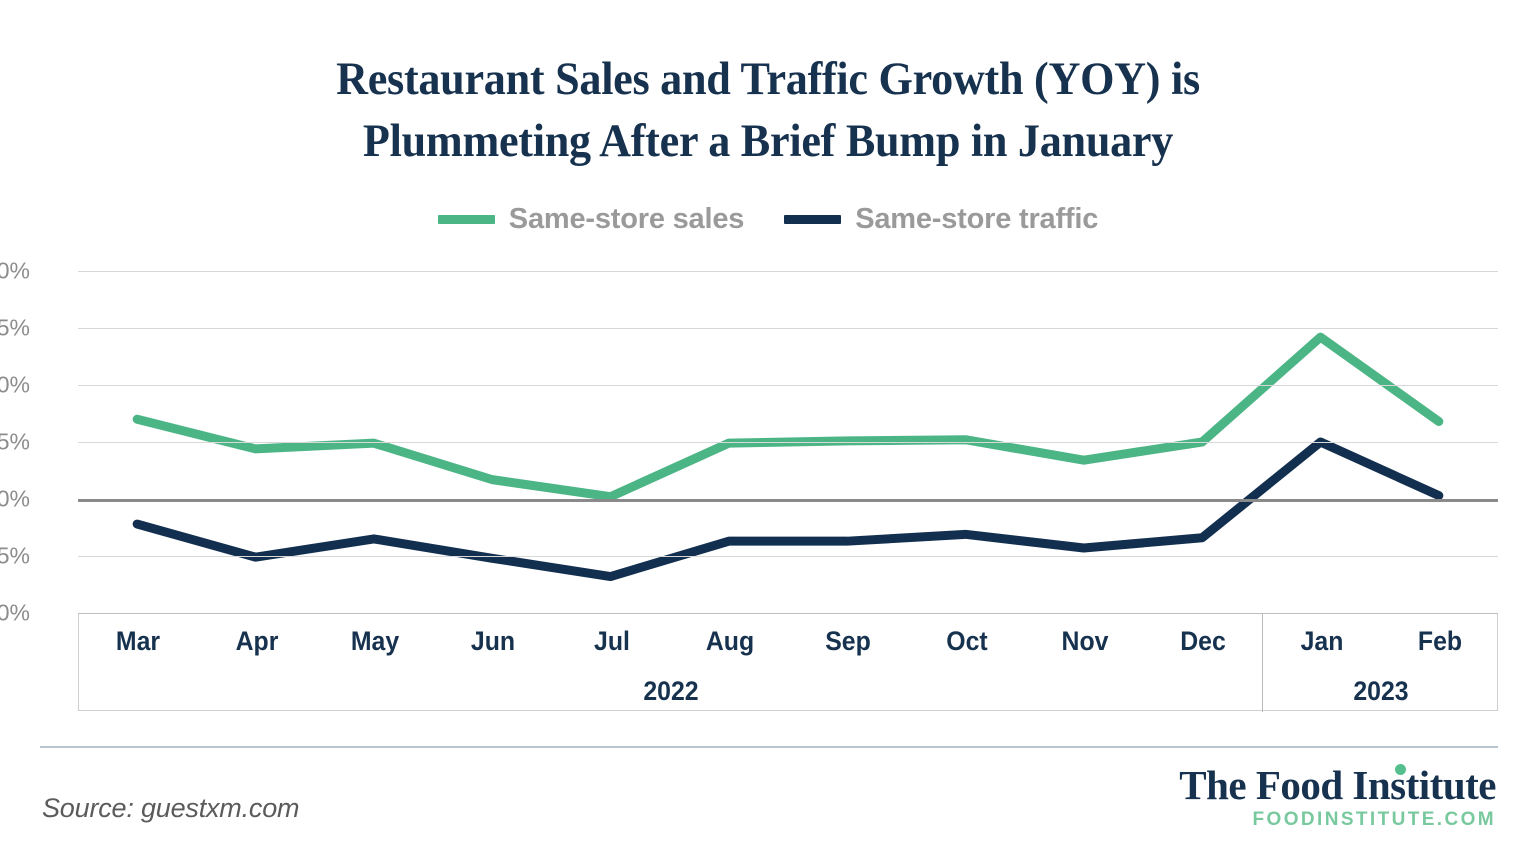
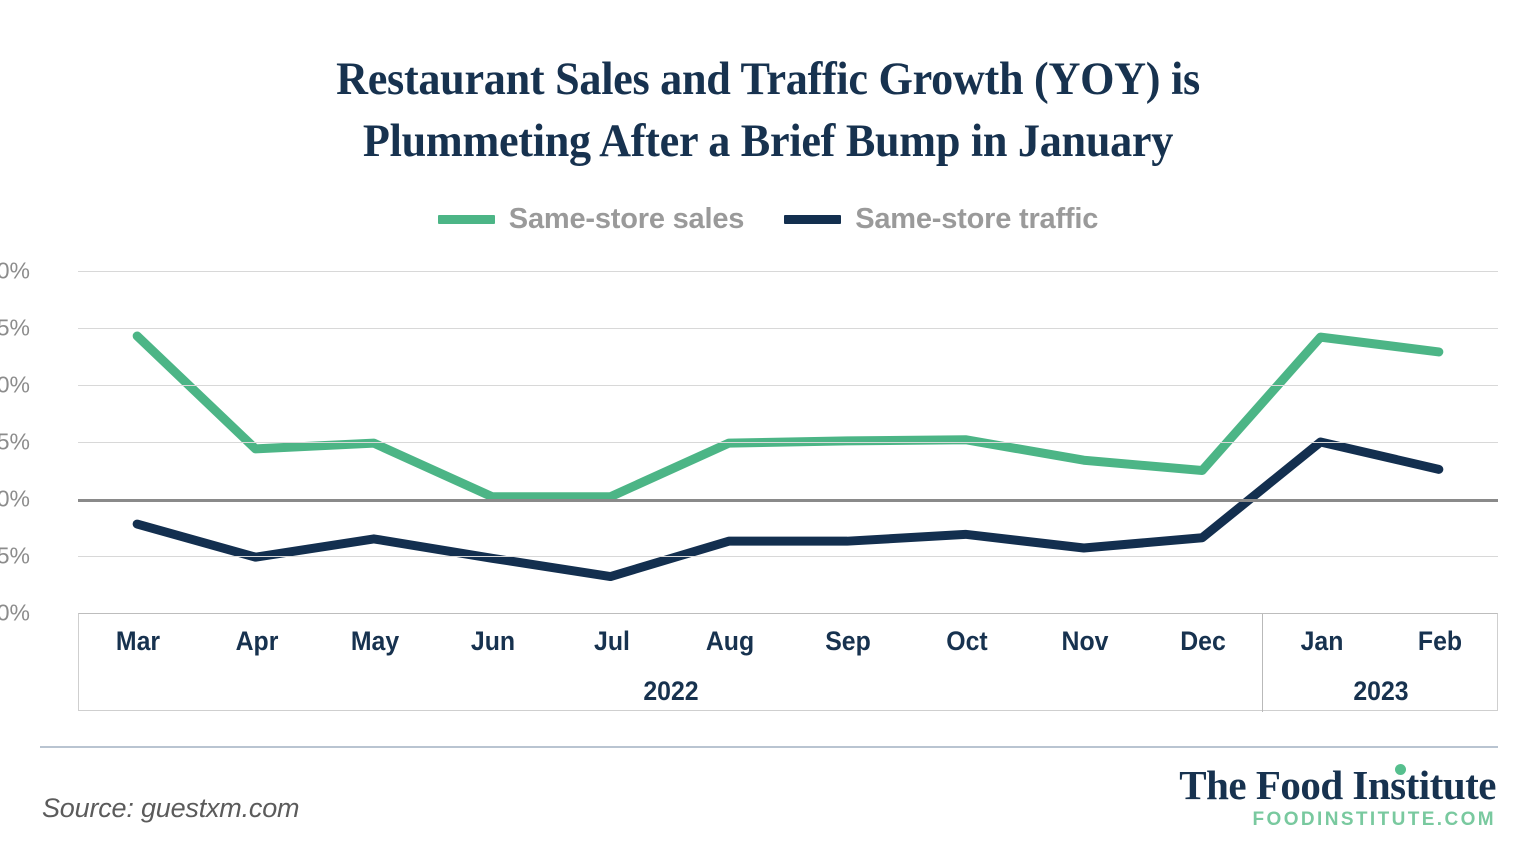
Same-store sales/Mar: 7.0% -> 14.3%
Same-store sales/Jun: 1.7% -> 0.2%
Same-store sales/Dec: 5.0% -> 2.5%
Same-store sales/Feb: 6.8% -> 12.9%
Same-store traffic/Feb: 0.3% -> 2.6%
